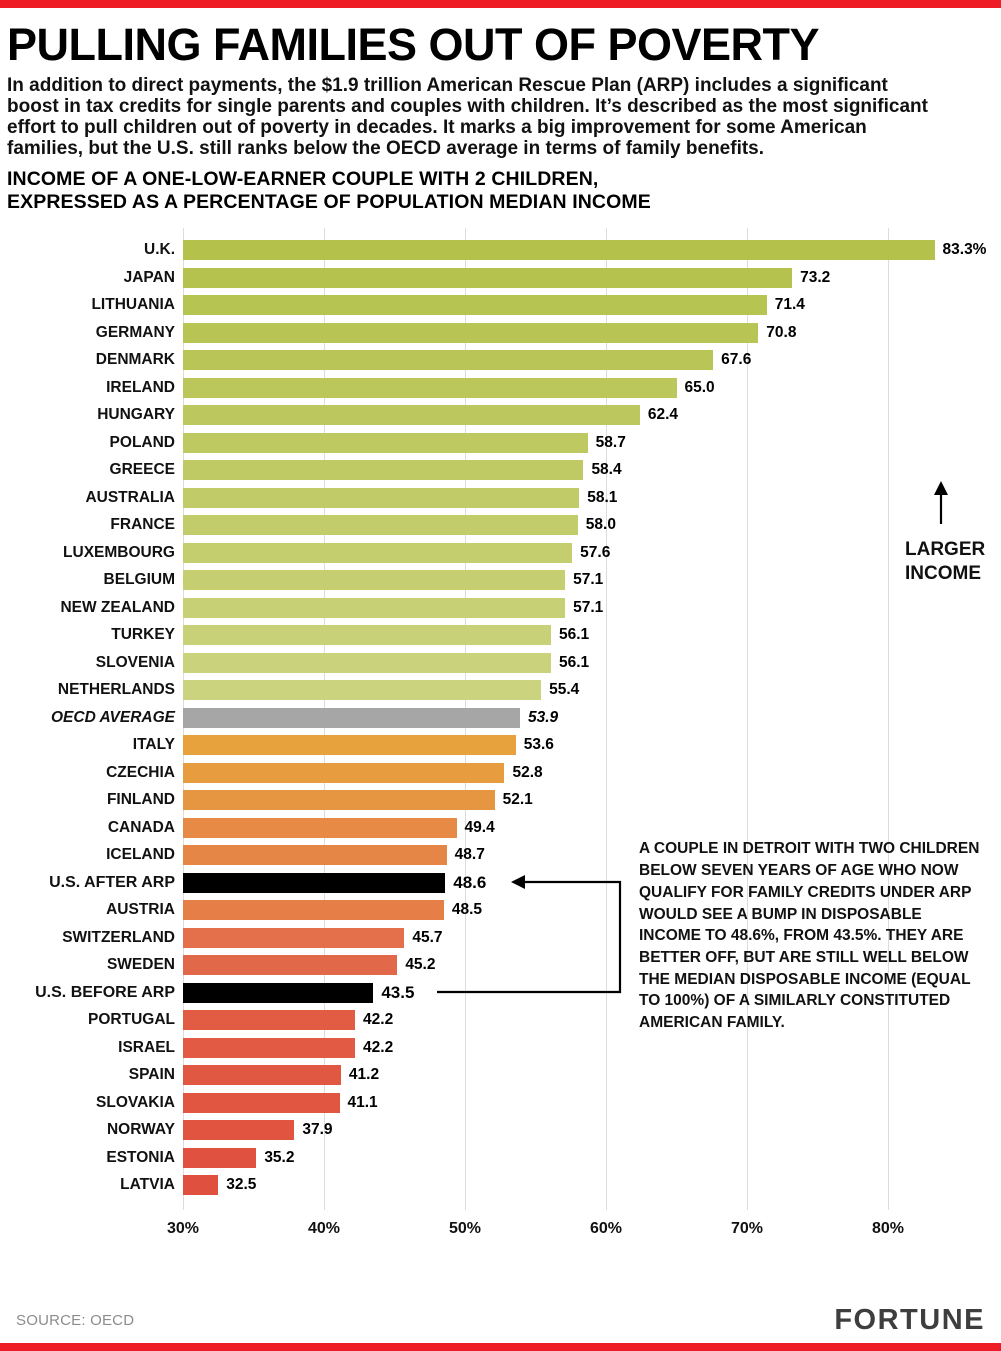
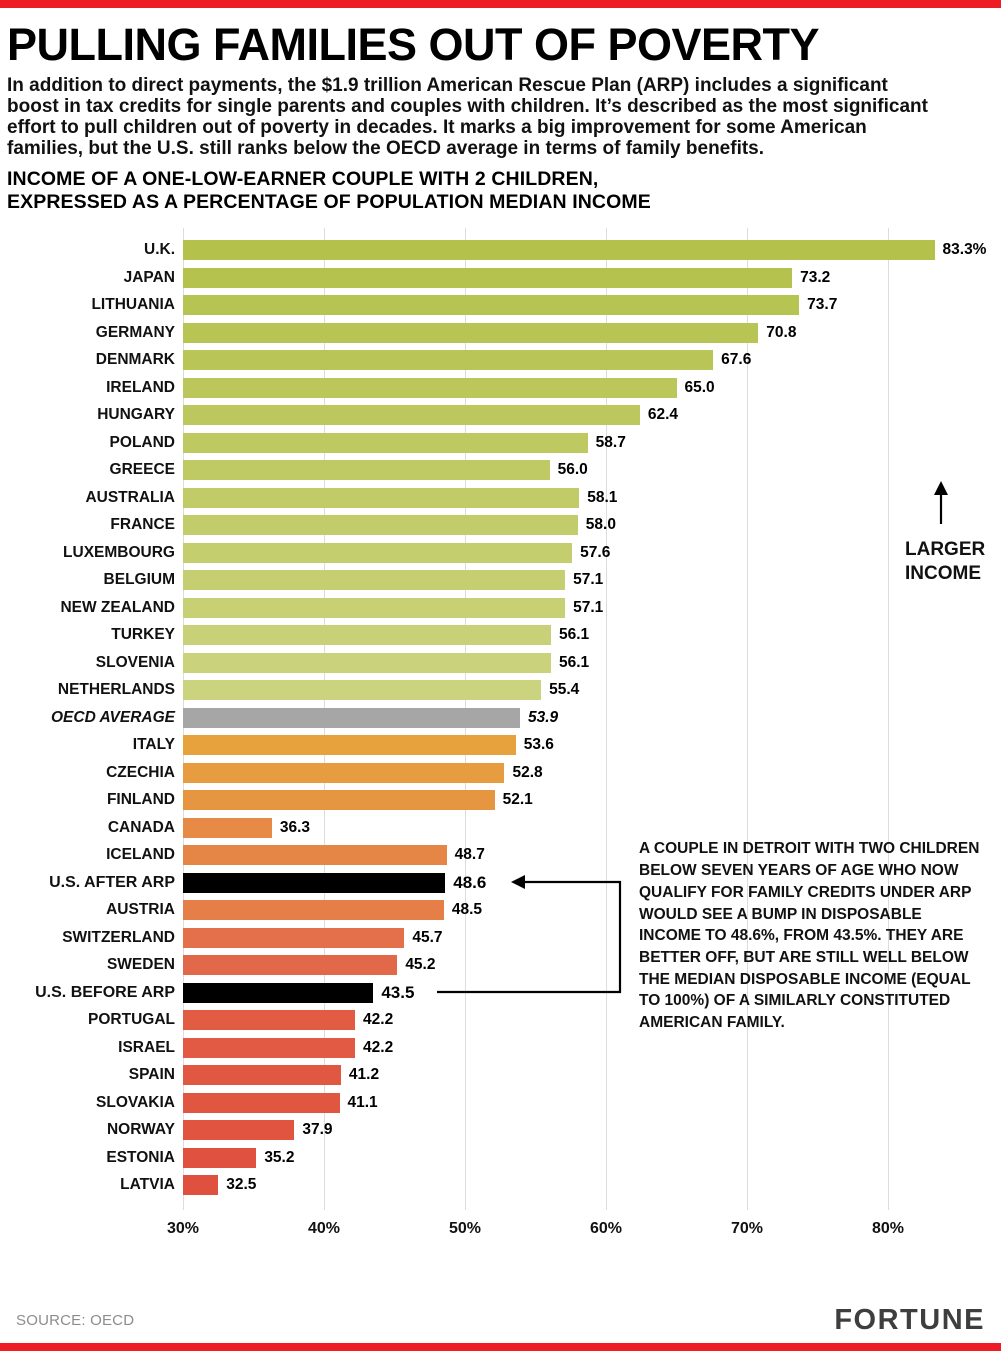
LITHUANIA: 71.4 -> 73.7
GREECE: 58.4 -> 56.0
CANADA: 49.4 -> 36.3
